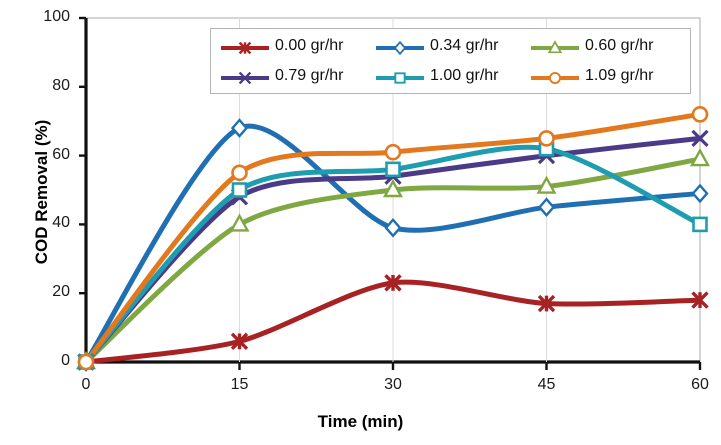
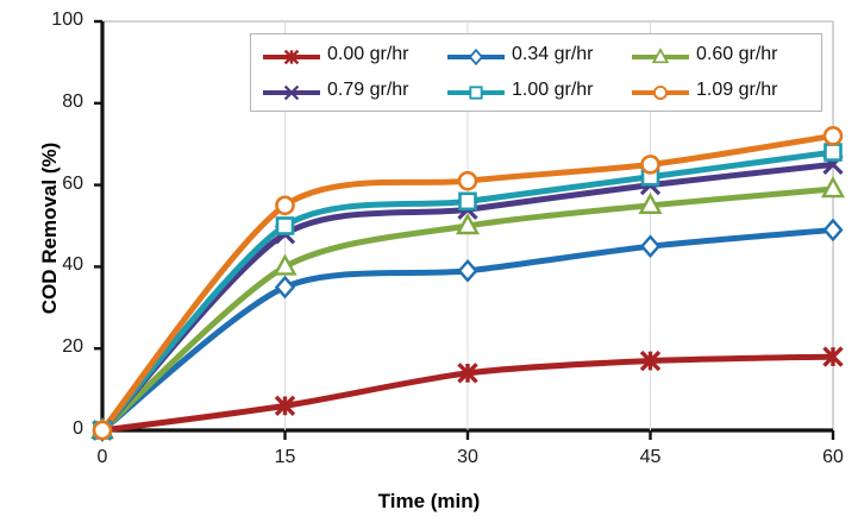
0.34 gr/hr/15: 68 -> 35
0.00 gr/hr/30: 23 -> 14
0.60 gr/hr/45: 51 -> 55
1.00 gr/hr/60: 40 -> 68
